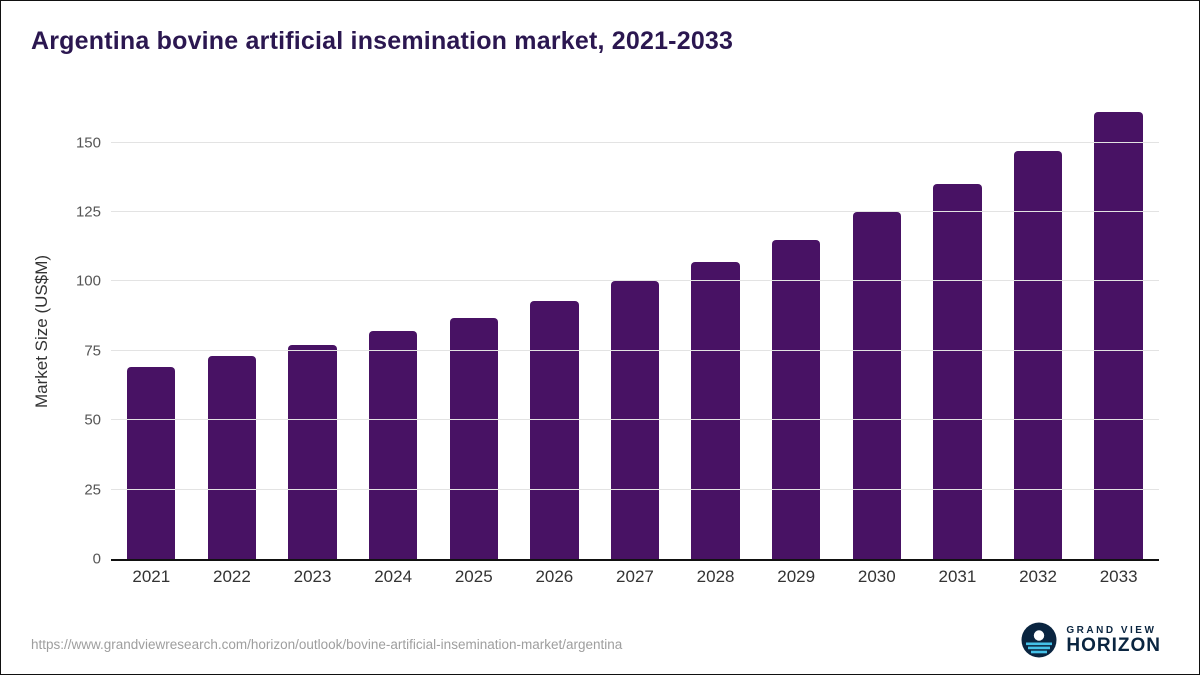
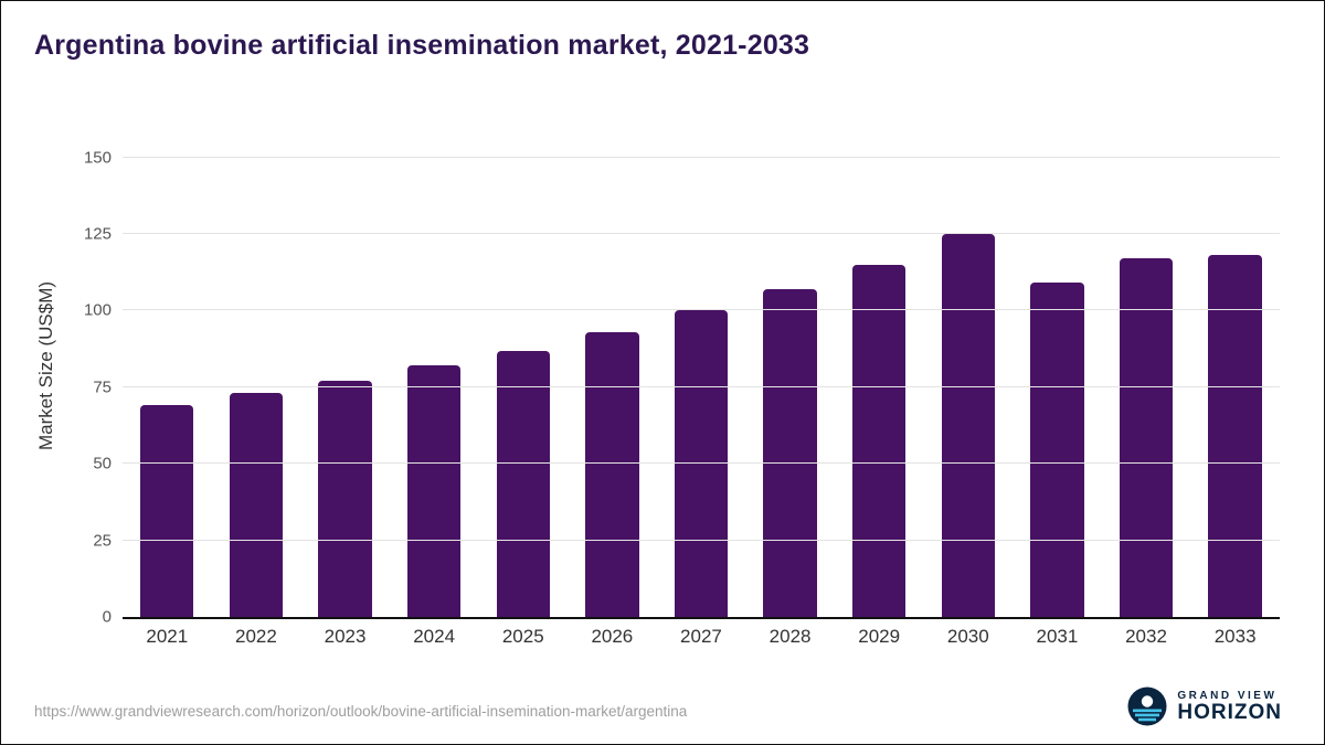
2031: 135 -> 109
2032: 147 -> 117
2033: 161 -> 118
